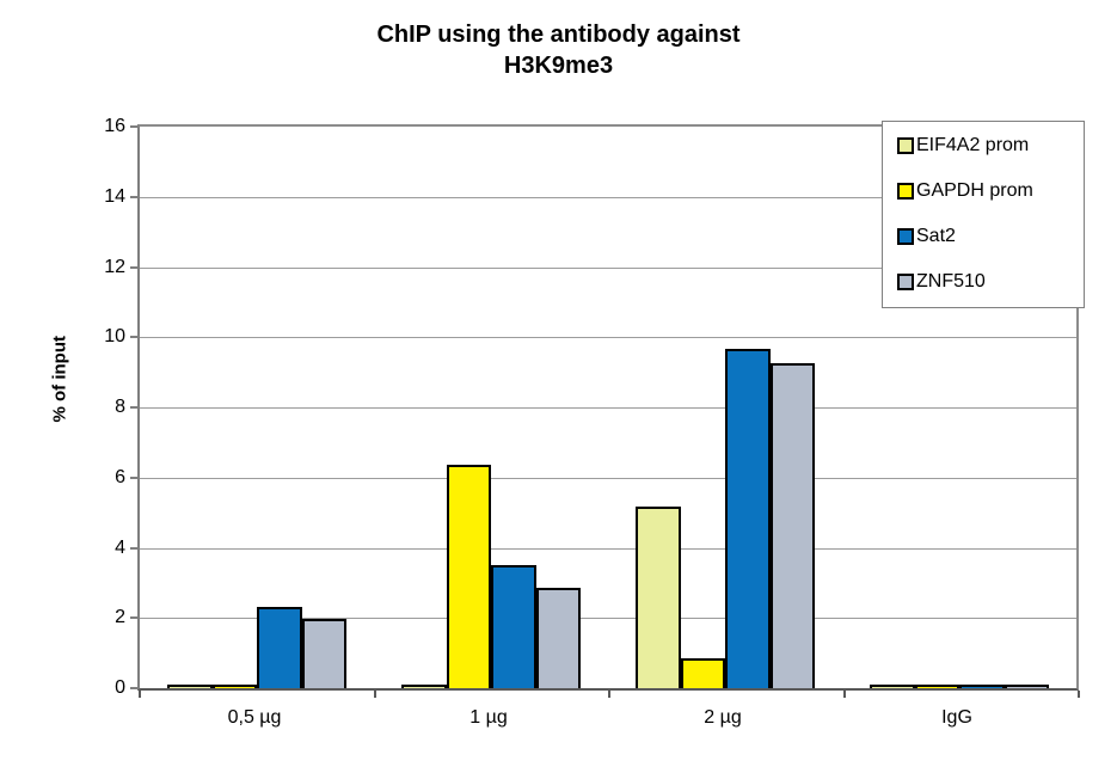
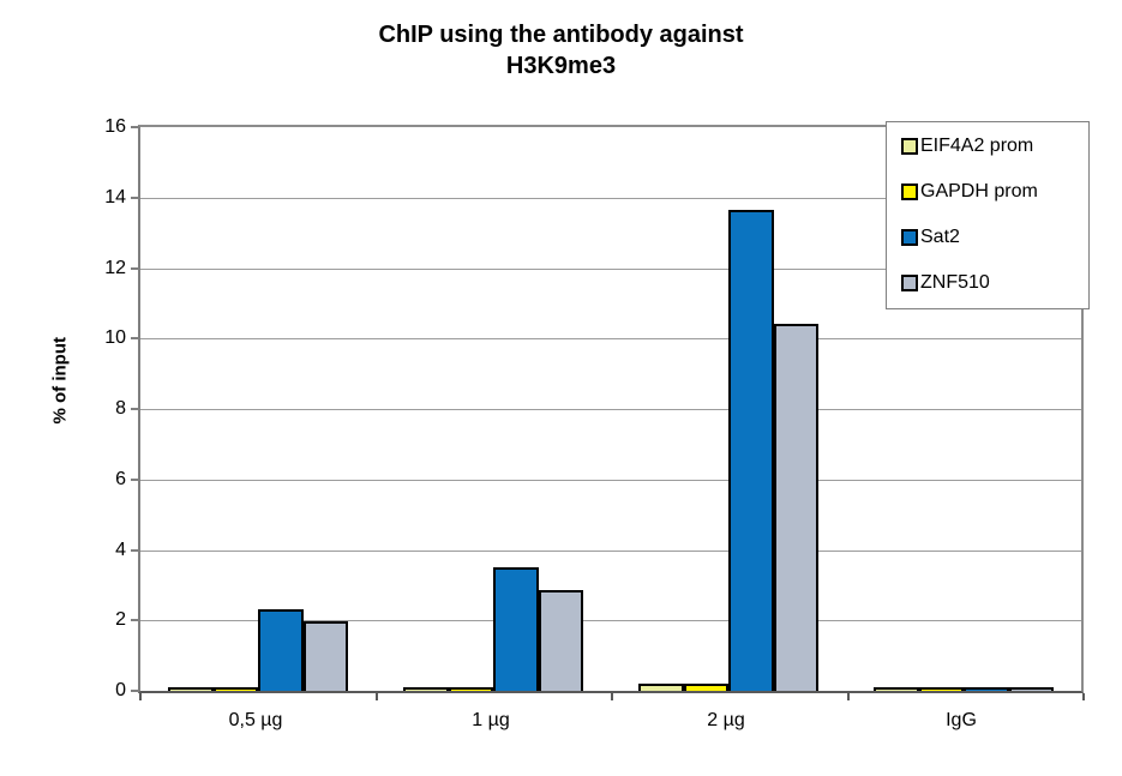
GAPDH prom/1 µg: 6.3 -> 0.1
EIF4A2 prom/2 µg: 5.1 -> 0.1
GAPDH prom/2 µg: 0.8 -> 0.1
Sat2/2 µg: 9.6 -> 13.6
ZNF510/2 µg: 9.2 -> 10.3
